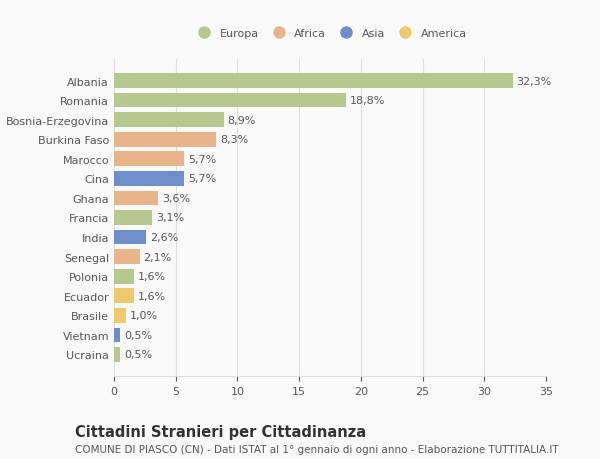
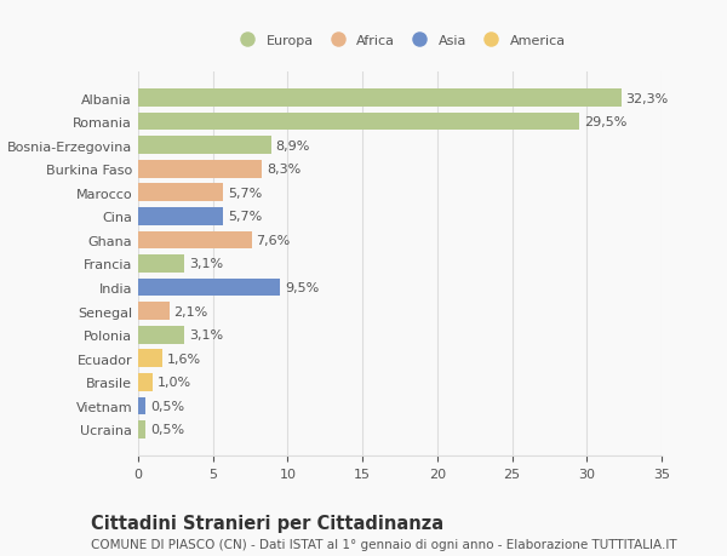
Romania: 18,8% -> 29,5%
Ghana: 3,6% -> 7,6%
India: 2,6% -> 9,5%
Polonia: 1,6% -> 3,1%
